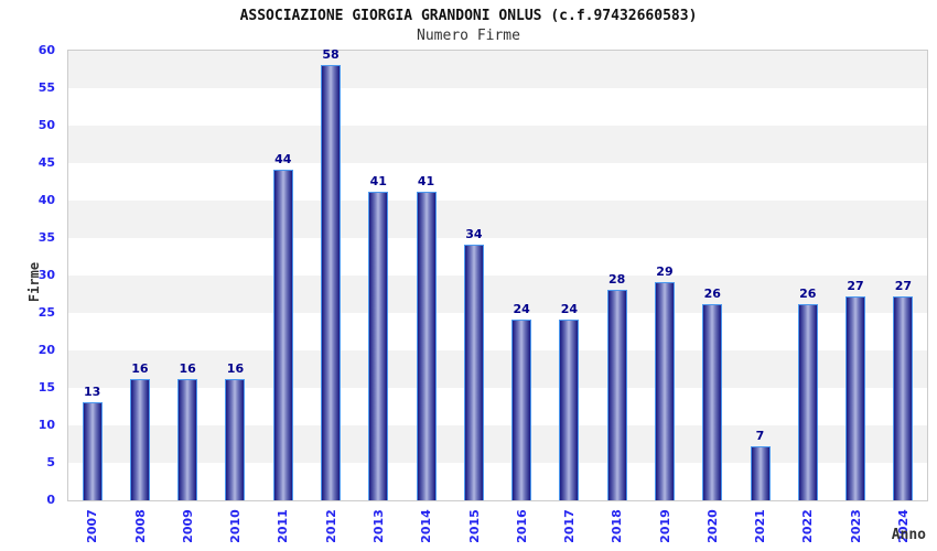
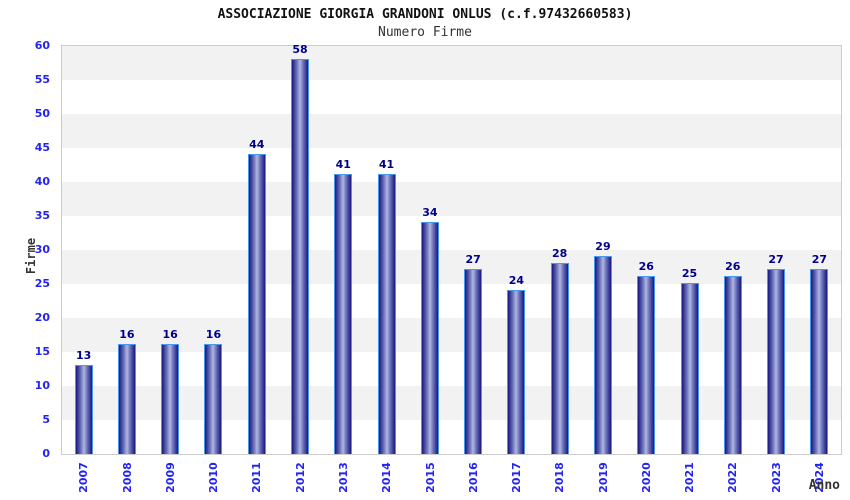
2016: 24 -> 27
2021: 7 -> 25
